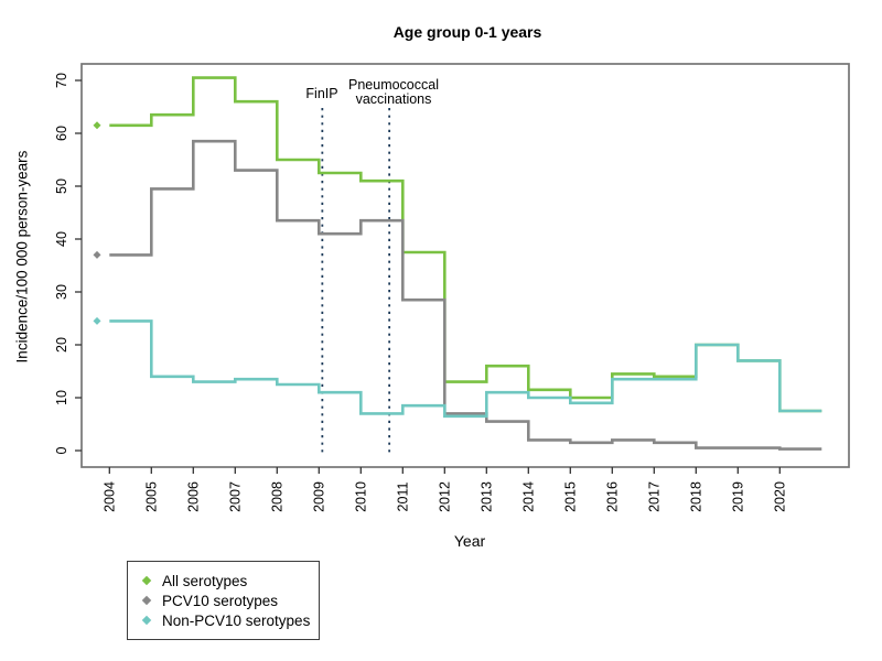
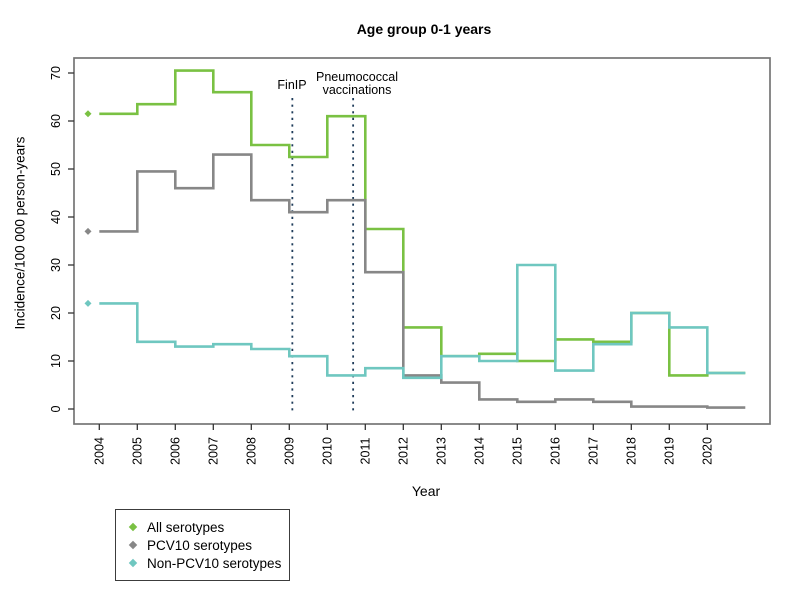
Non-PCV10 serotypes/2004: 24 -> 22
PCV10 serotypes/2006: 58 -> 46
All serotypes/2010: 51 -> 61
All serotypes/2012: 13 -> 17
All serotypes/2013: 16 -> 11
Non-PCV10 serotypes/2015: 9 -> 30
Non-PCV10 serotypes/2016: 14 -> 8
All serotypes/2019: 17 -> 7
